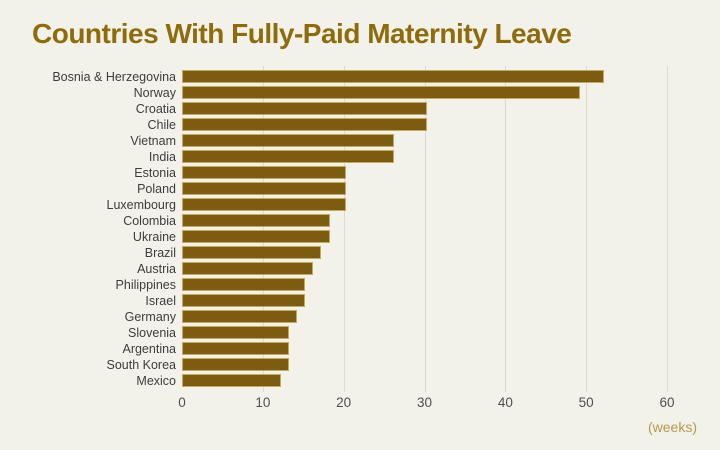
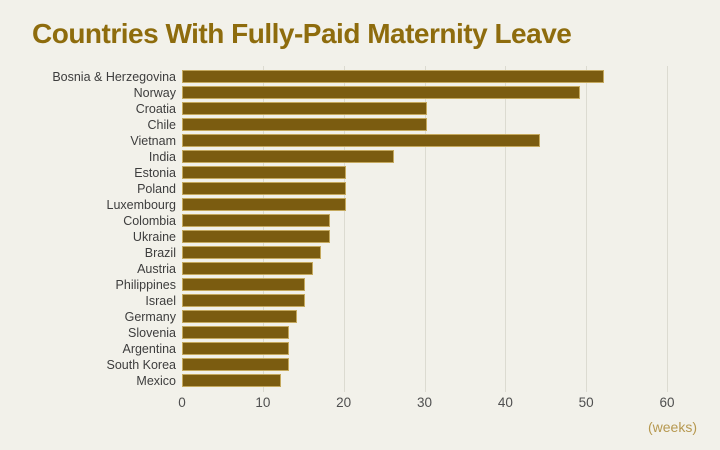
Vietnam: 26 -> 44
